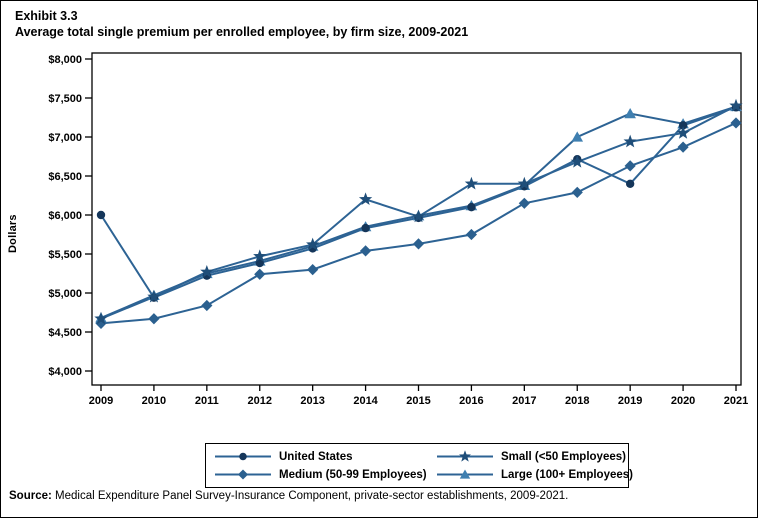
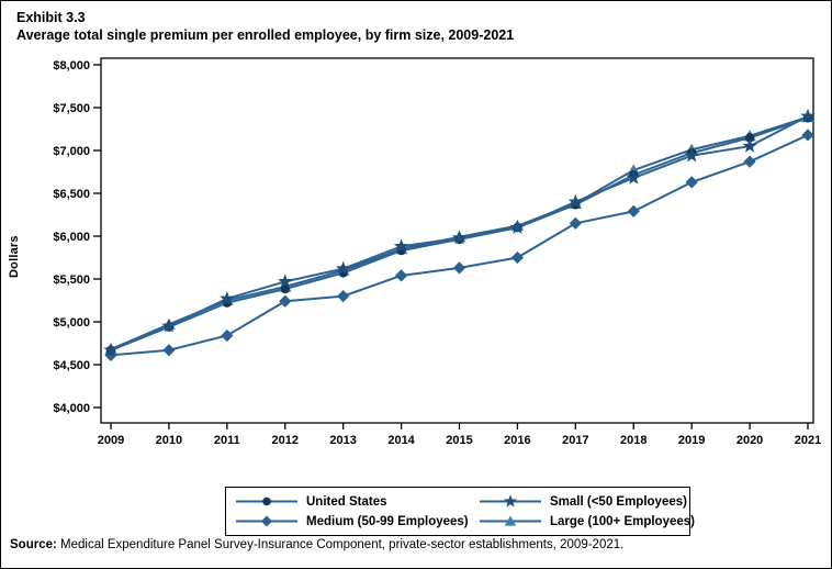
United States/2009: $6000 -> $4700
Small (<50 Employees)/2014: $6200 -> $5900
Small (<50 Employees)/2016: $6400 -> $6100
Large (100+ Employees)/2018: $7000 -> $6800
United States/2019: $6400 -> $7000
Large (100+ Employees)/2019: $7300 -> $7000
